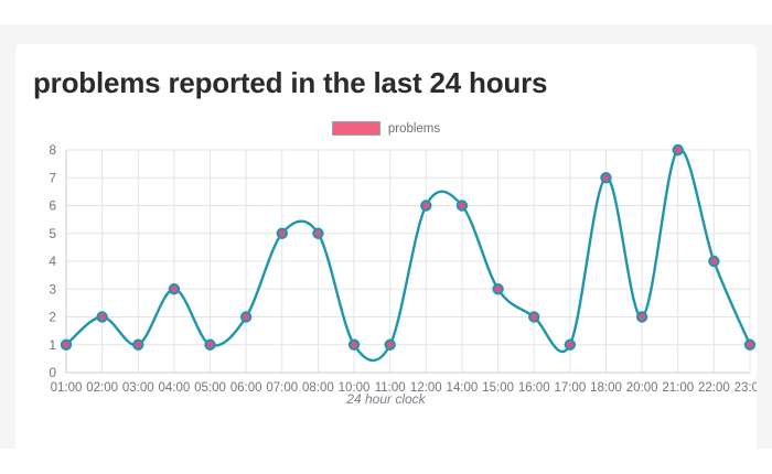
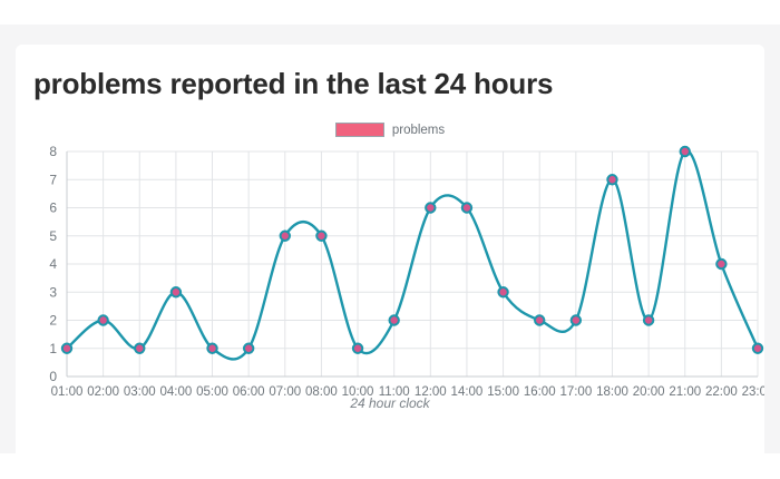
06:00: 2 -> 1
11:00: 1 -> 2
17:00: 1 -> 2
